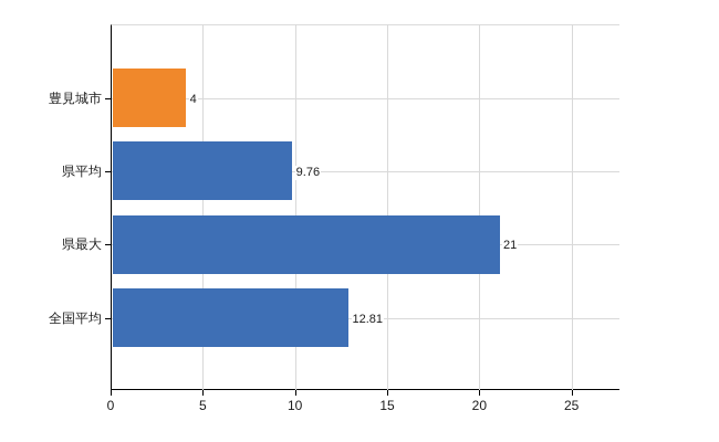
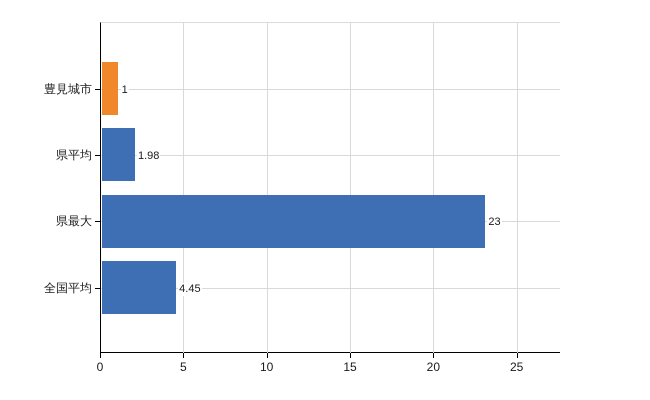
豊見城市: 4 -> 1
県平均: 9.76 -> 1.98
県最大: 21 -> 23
全国平均: 12.81 -> 4.45
